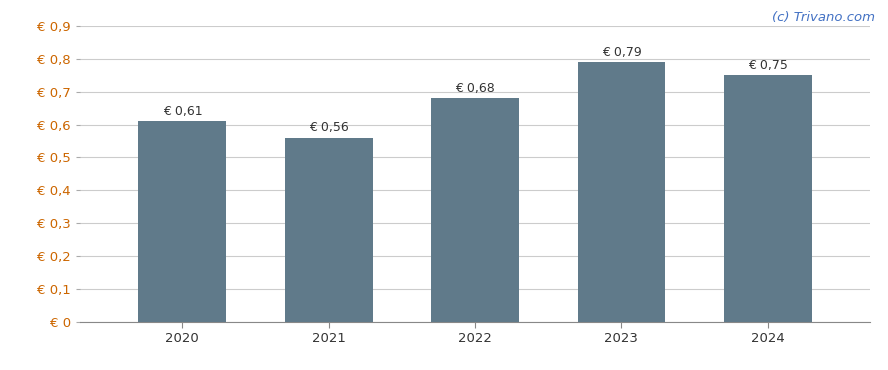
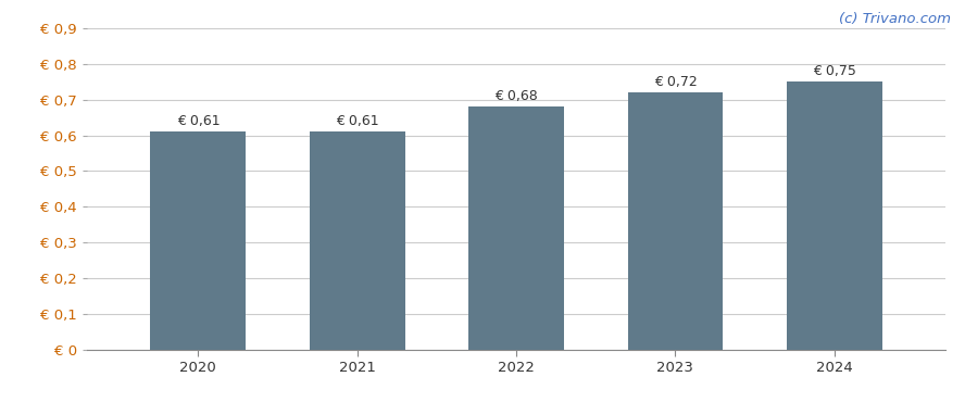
2021: 0,56 -> 0,61
2023: 0,79 -> 0,72
